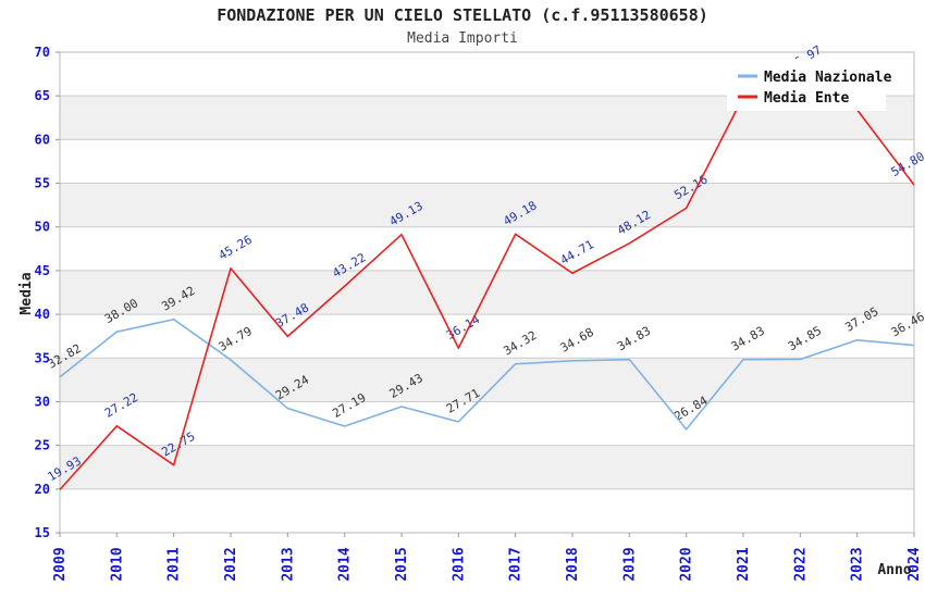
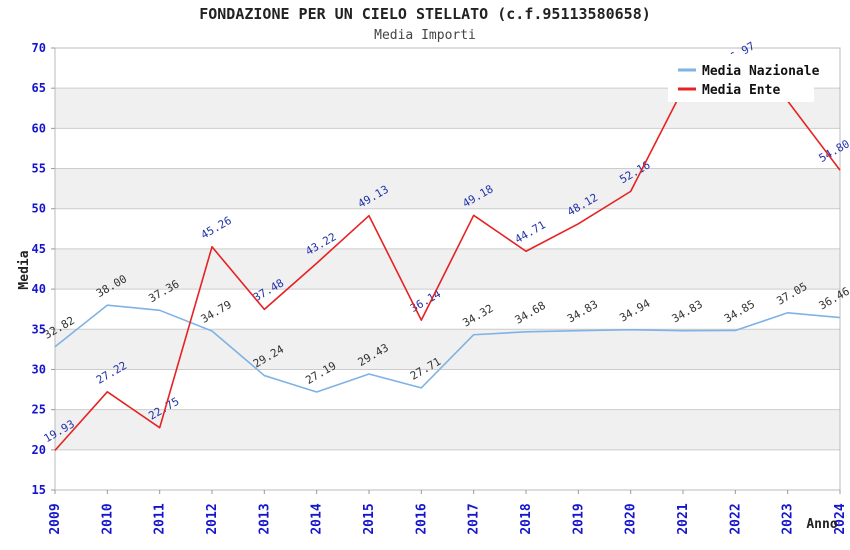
Media Nazionale/2011: 39.42 -> 37.36
Media Nazionale/2020: 26.84 -> 34.94
